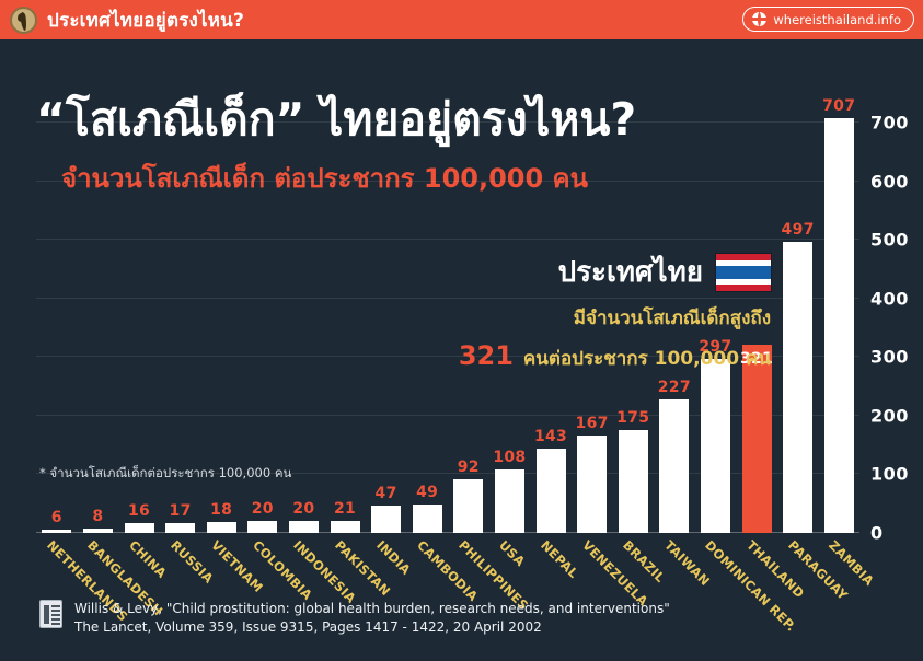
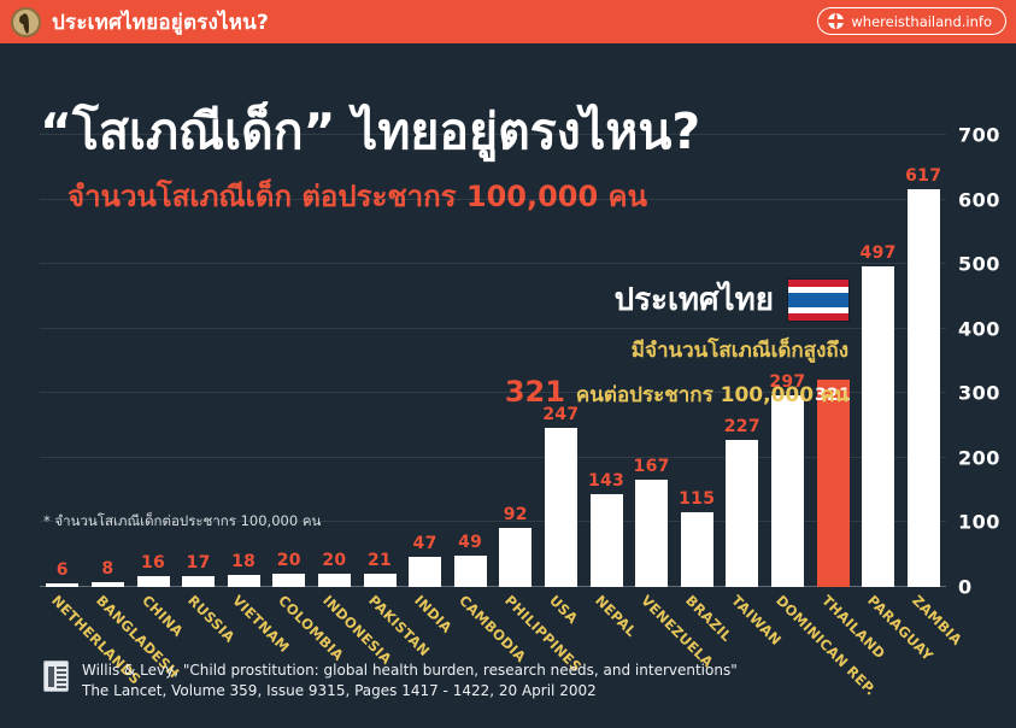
USA: 108 -> 247
BRAZIL: 175 -> 115
ZAMBIA: 707 -> 617
